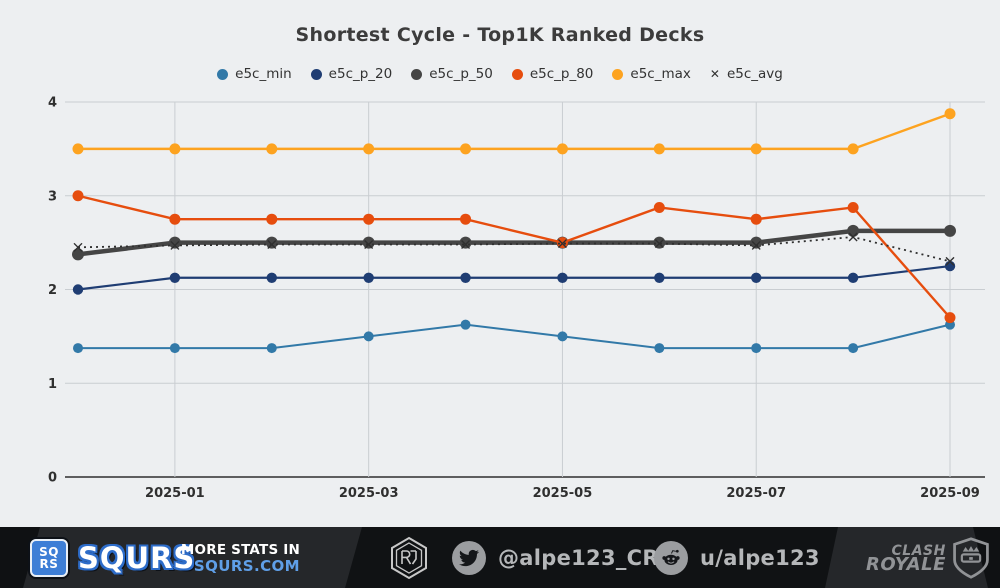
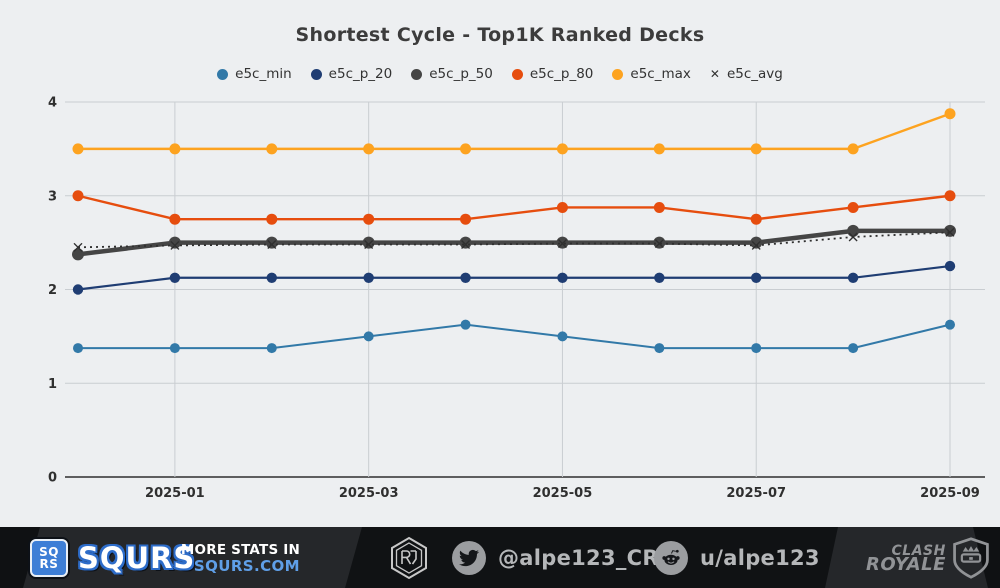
e5c_p_80/2025-05: 2.5 -> 2.9
e5c_p_80/2025-09: 1.7 -> 3.0
e5c_avg/2025-09: 2.3 -> 2.6
